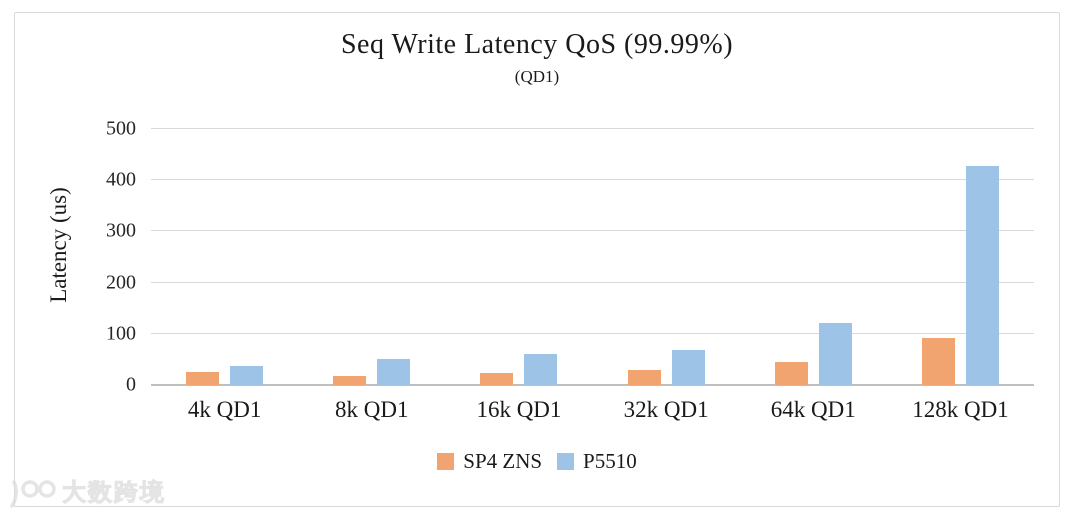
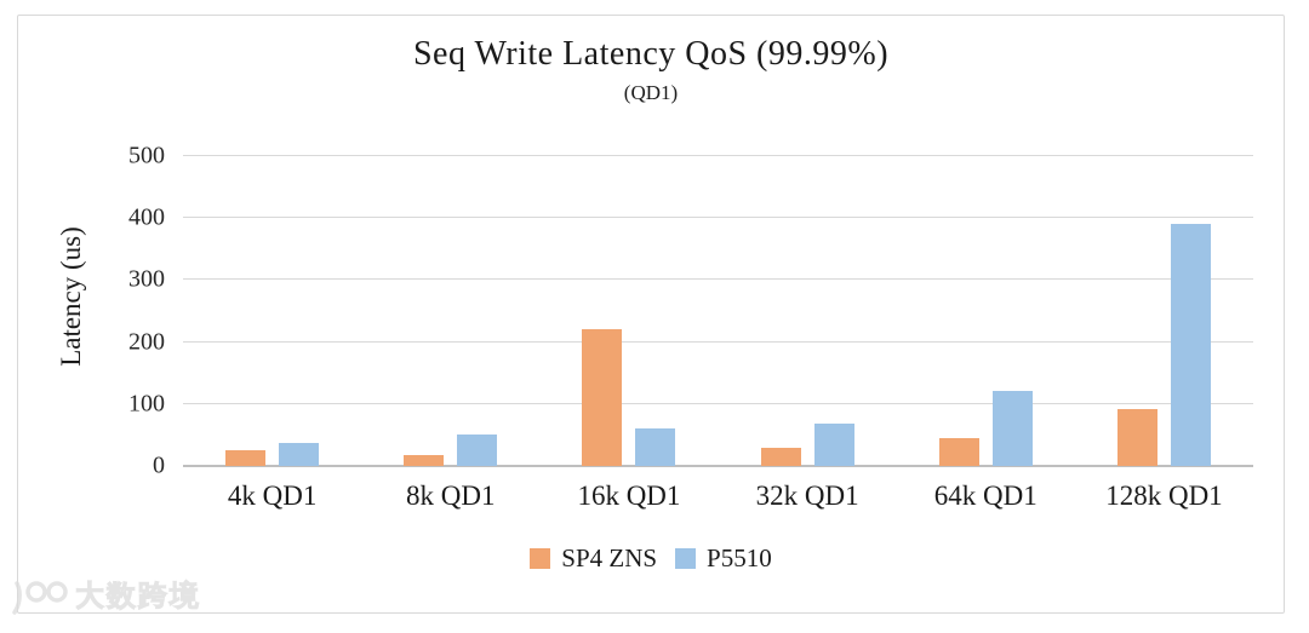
SP4 ZNS/16k QD1: 20 -> 220
P5510/128k QD1: 430 -> 390
